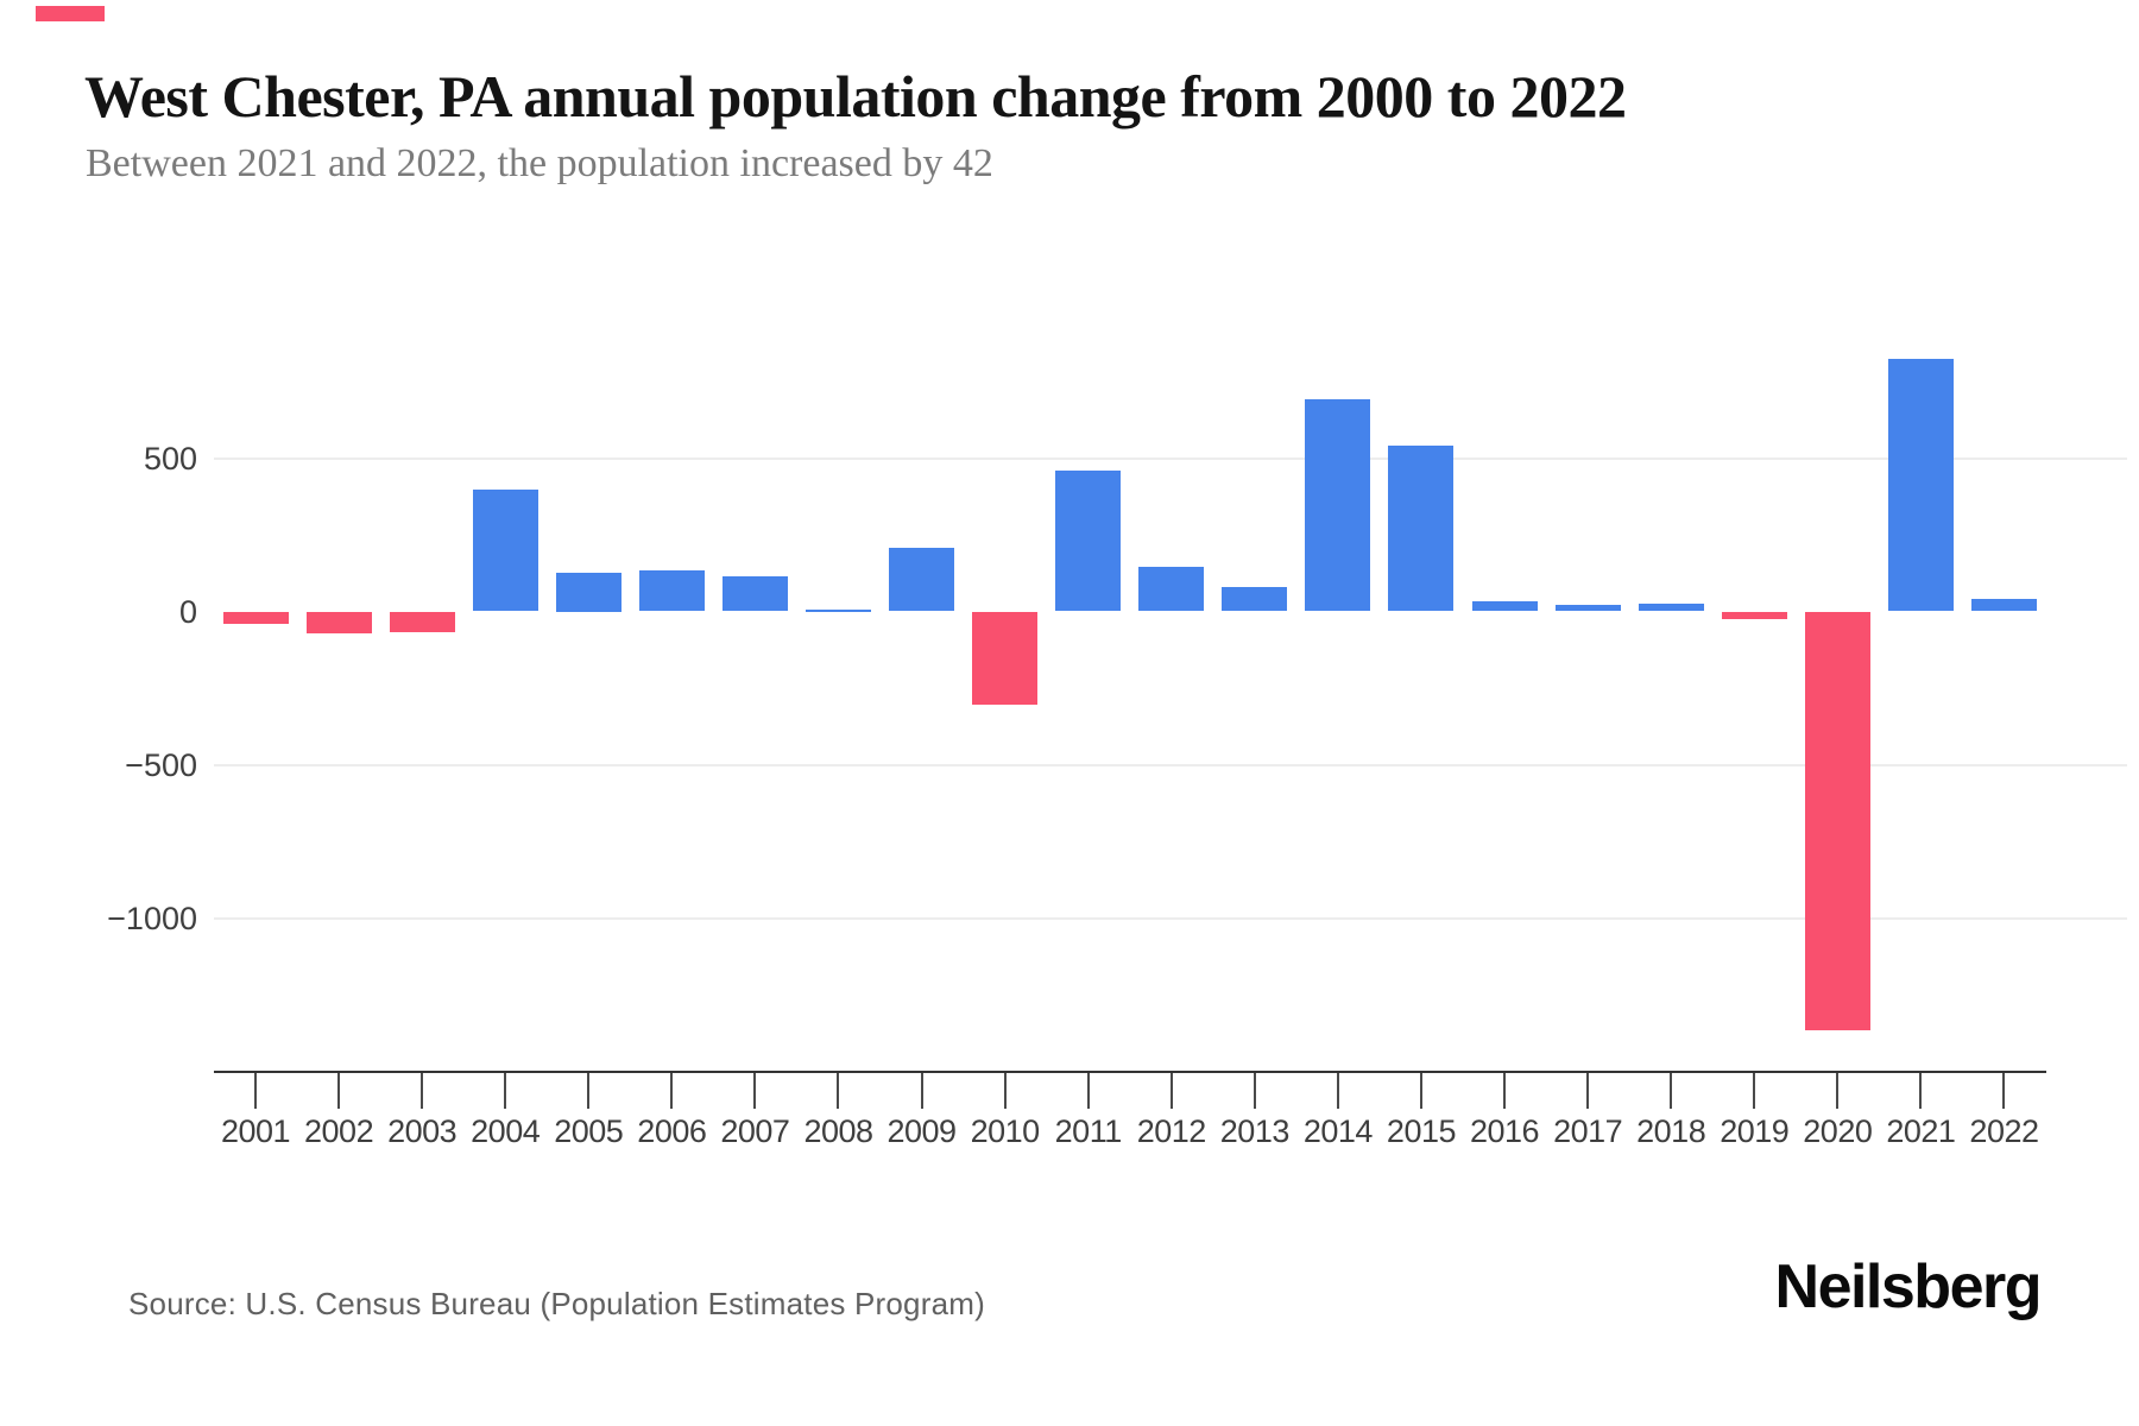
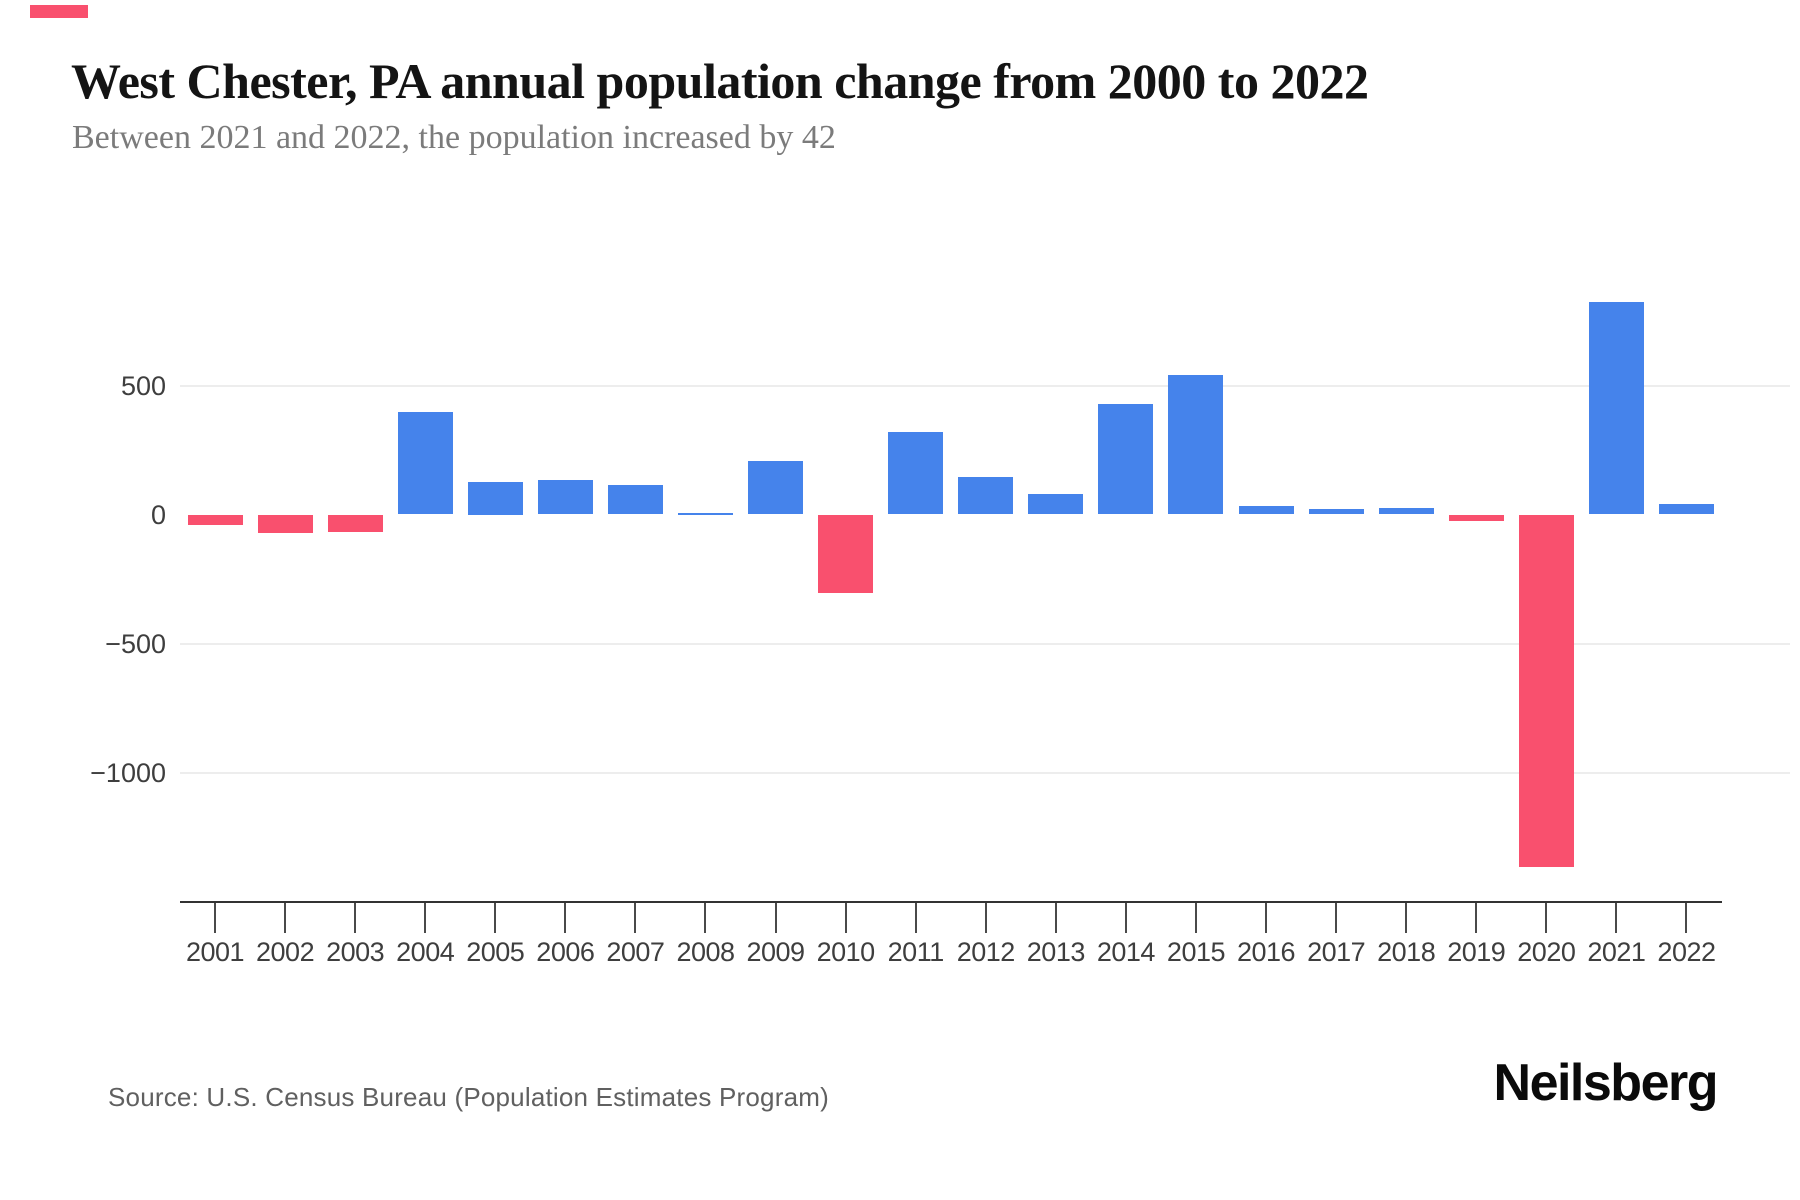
2011: 460 -> 320
2014: 690 -> 430
